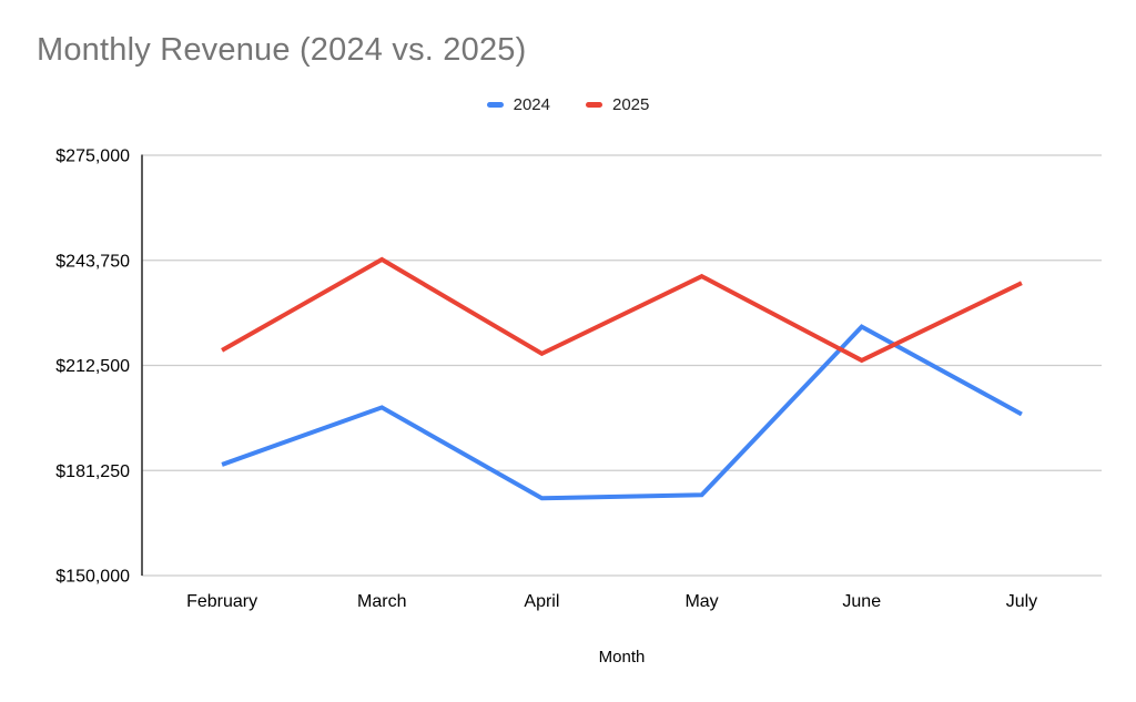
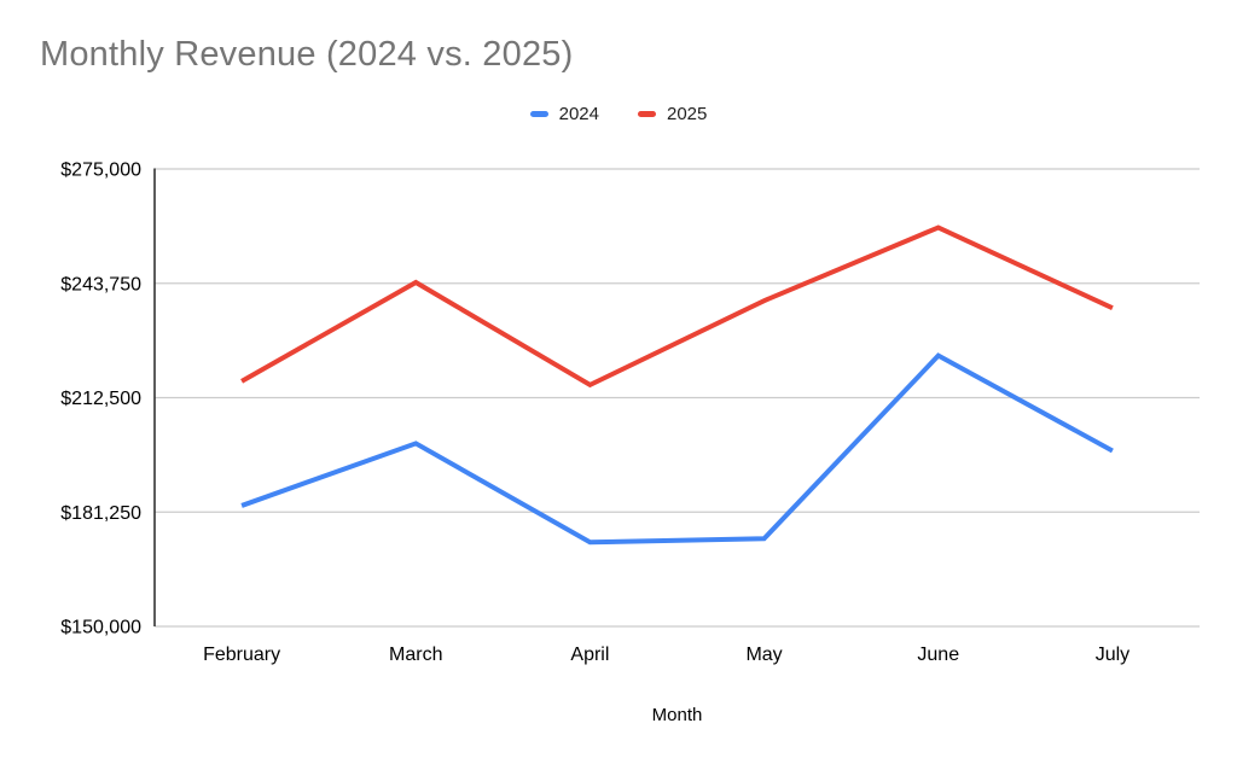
2025/June: $214000 -> $259000
